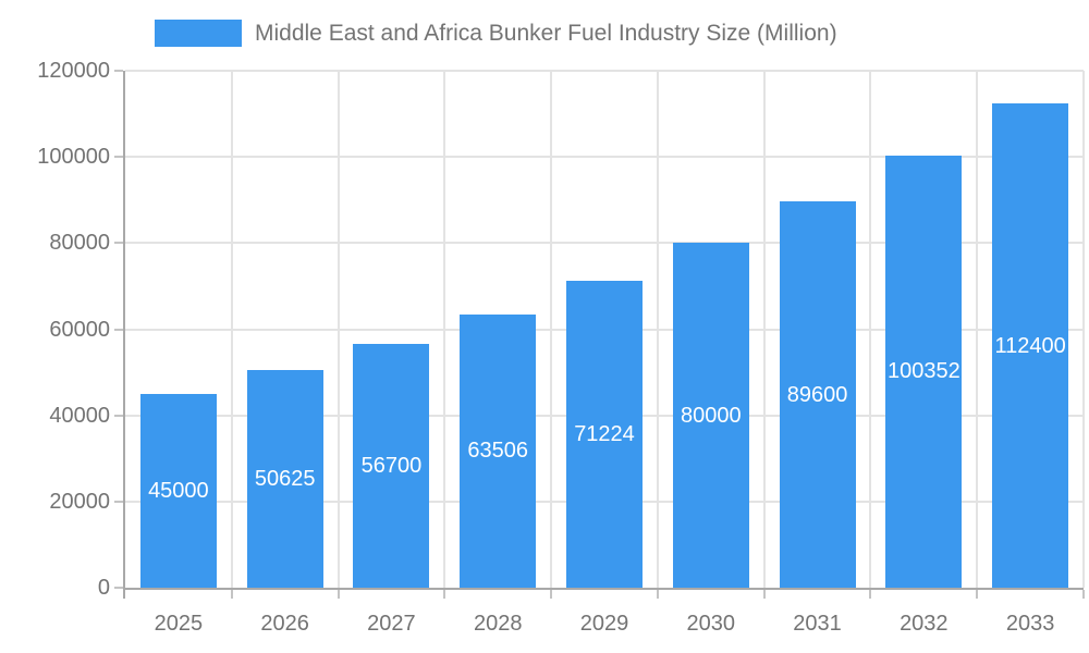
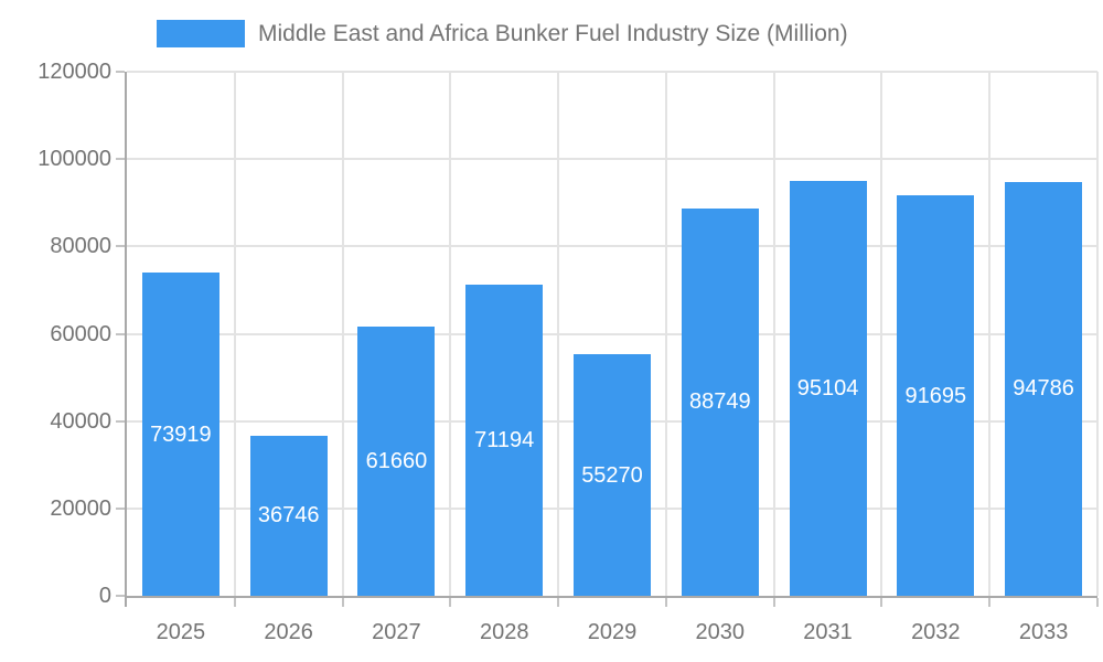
2025: 45000 -> 73919
2026: 50625 -> 36746
2027: 56700 -> 61660
2028: 63506 -> 71194
2029: 71224 -> 55270
2030: 80000 -> 88749
2031: 89600 -> 95104
2032: 100352 -> 91695
2033: 112400 -> 94786
